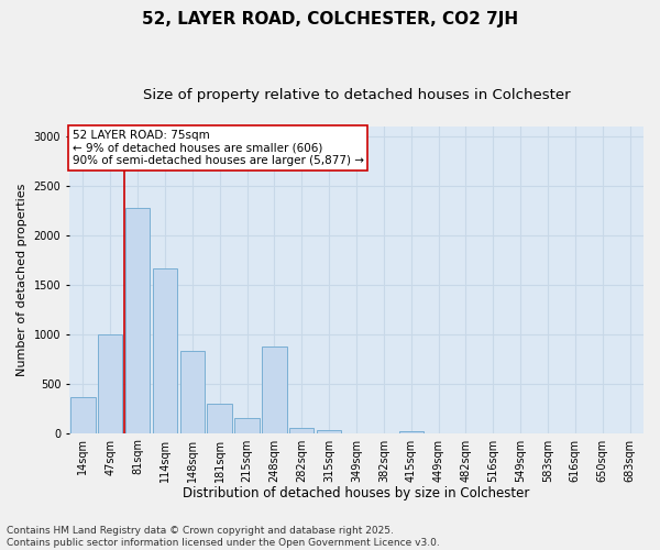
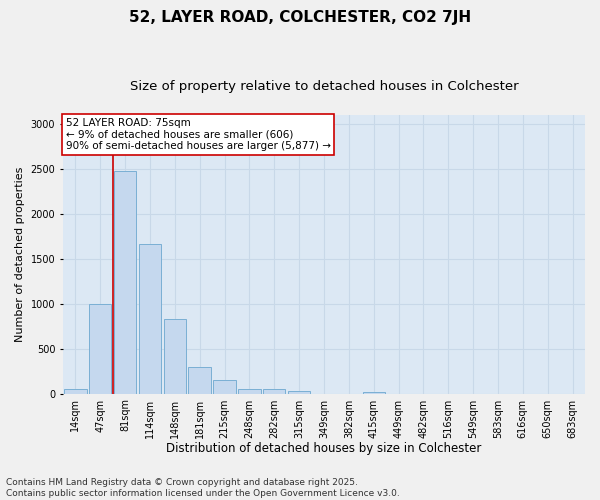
14sqm: 360 -> 50
81sqm: 2280 -> 2480
248sqm: 880 -> 60
